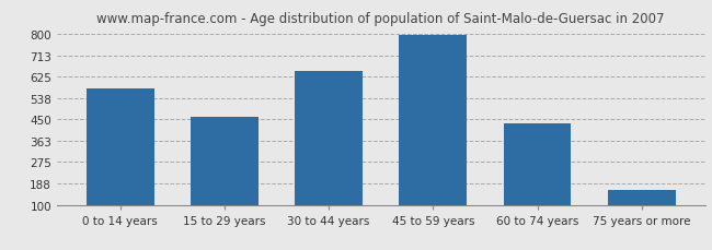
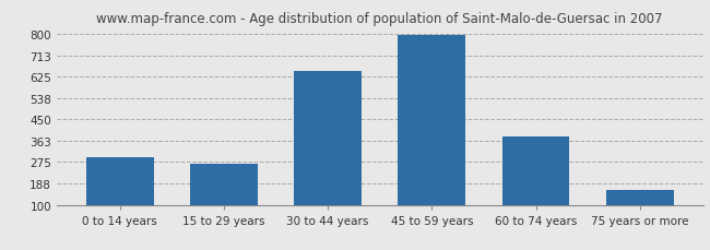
0 to 14 years: 575 -> 295
15 to 29 years: 462 -> 270
60 to 74 years: 432 -> 380
